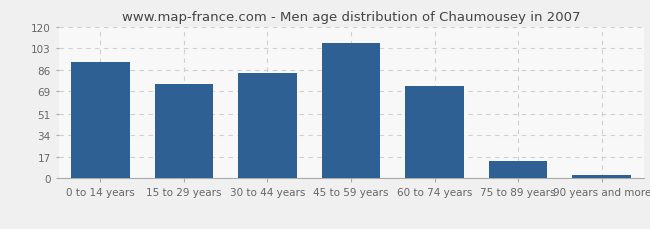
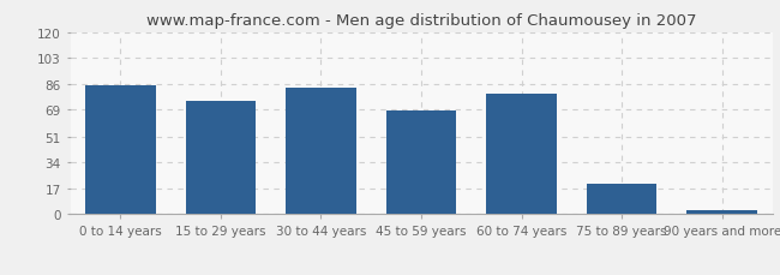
0 to 14 years: 92 -> 85
45 to 59 years: 107 -> 68
60 to 74 years: 73 -> 79
75 to 89 years: 14 -> 20
